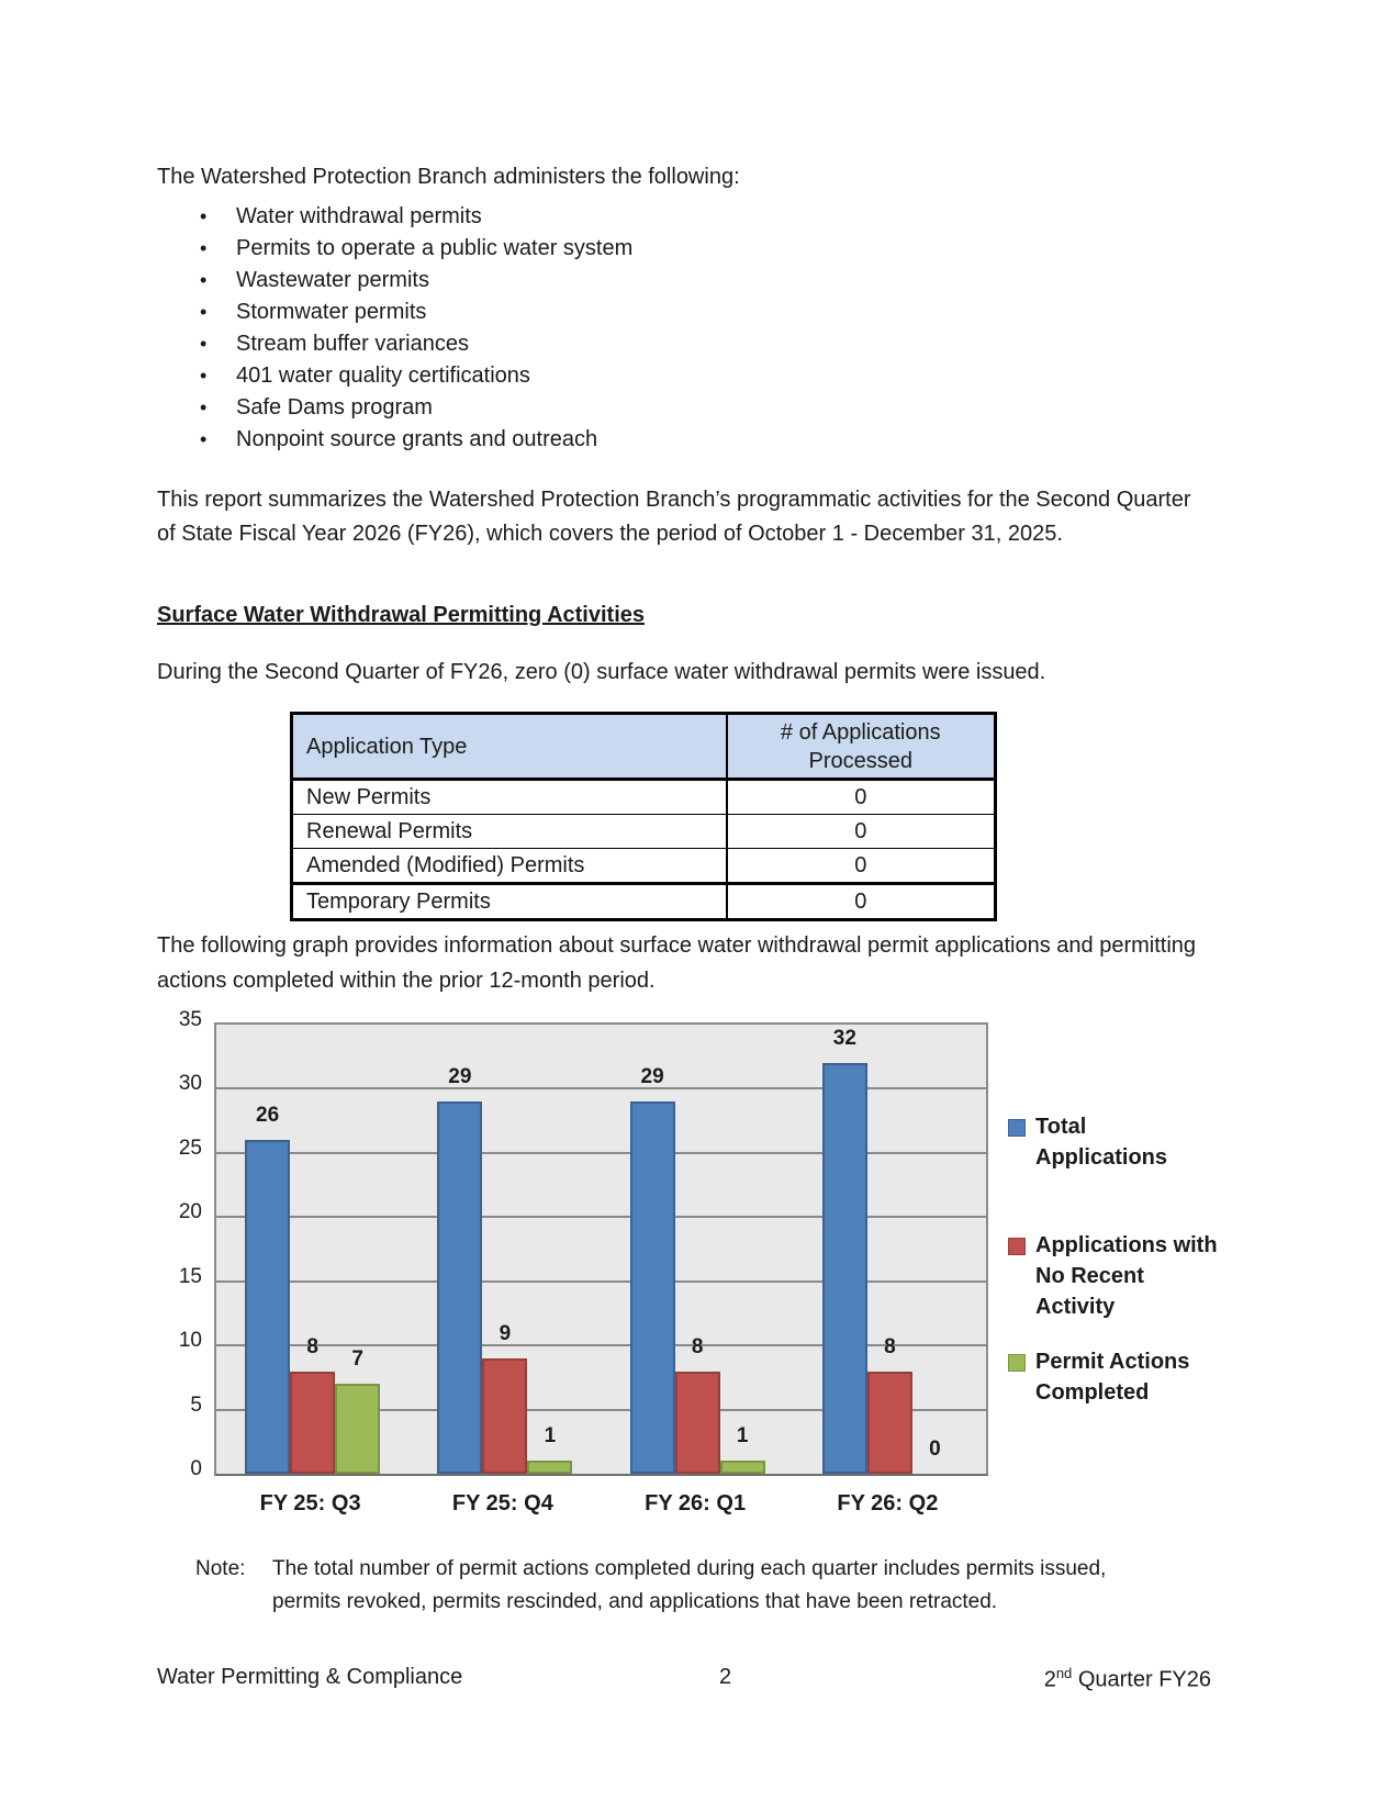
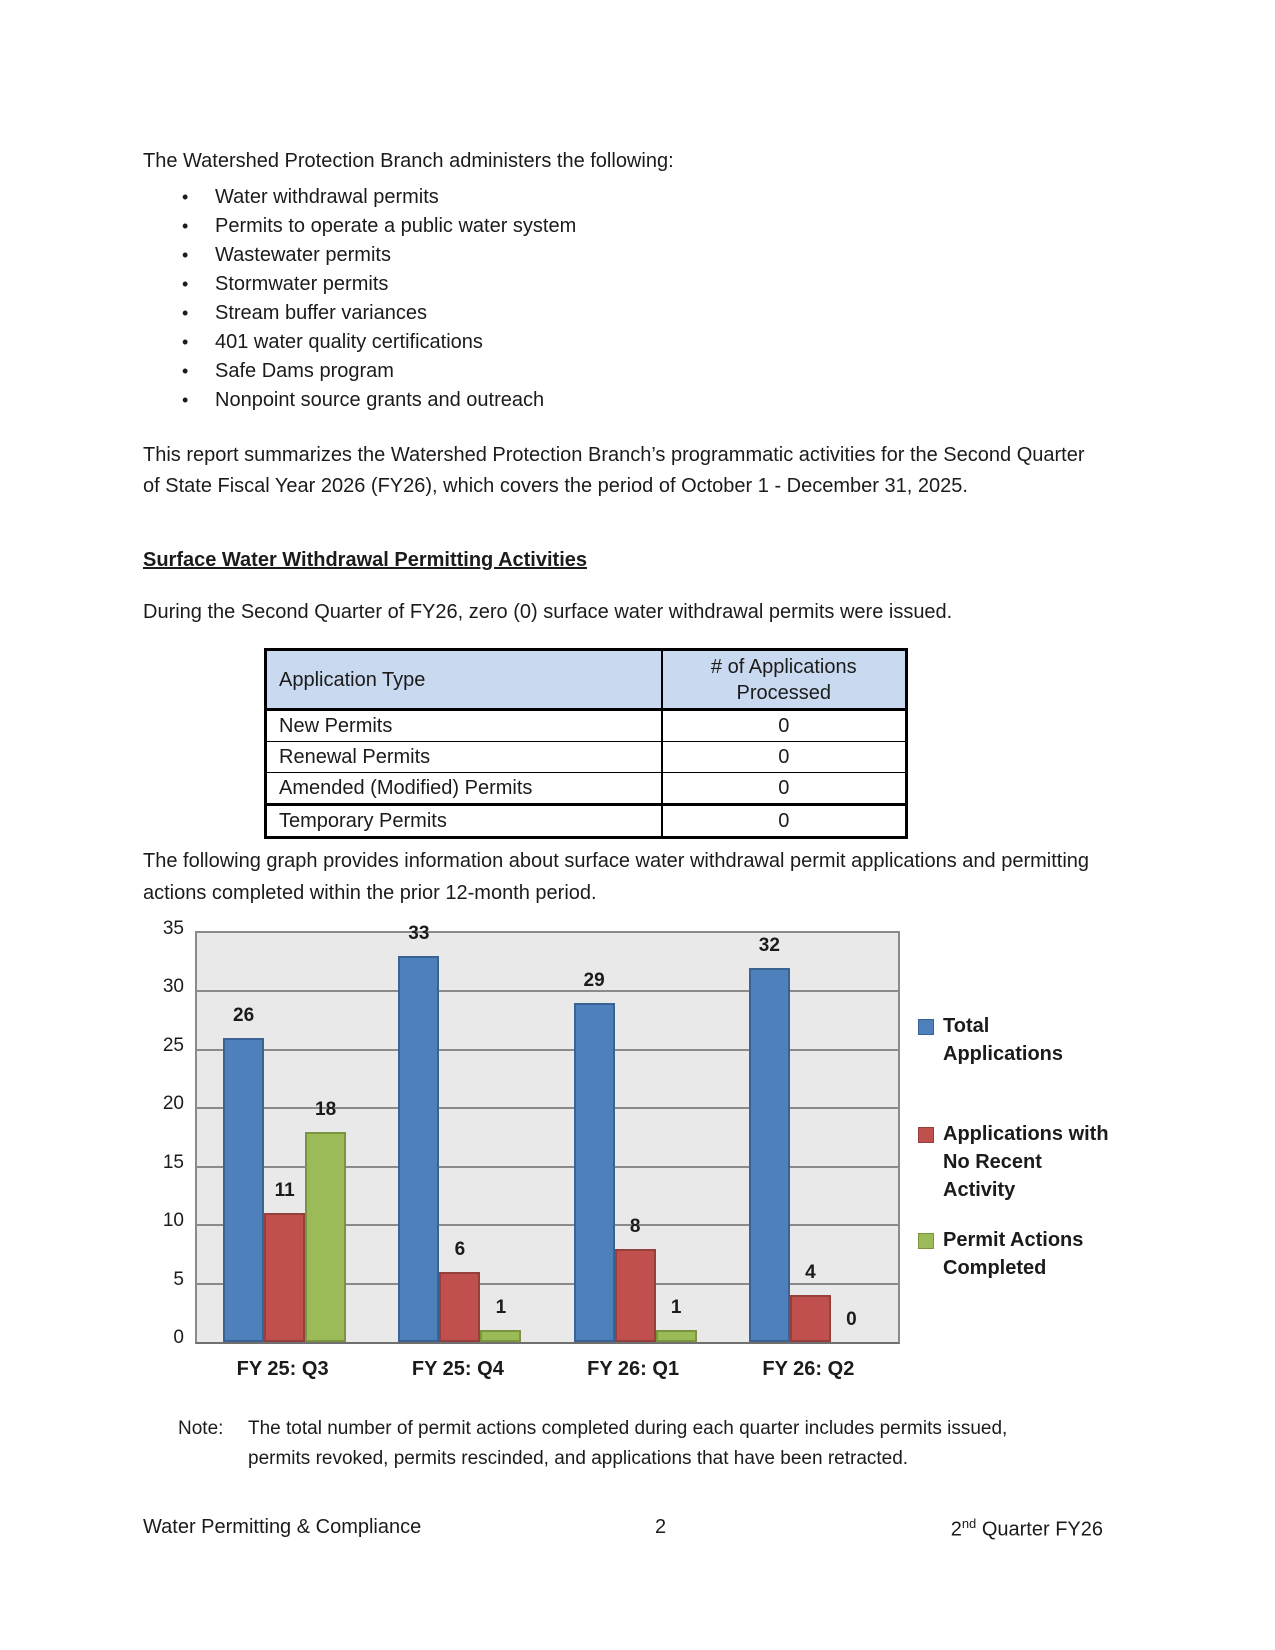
Applications with No Recent Activity/FY 25: Q3: 8 -> 11
Permit Actions Completed/FY 25: Q3: 7 -> 18
Total Applications/FY 25: Q4: 29 -> 33
Applications with No Recent Activity/FY 25: Q4: 9 -> 6
Applications with No Recent Activity/FY 26: Q2: 8 -> 4
